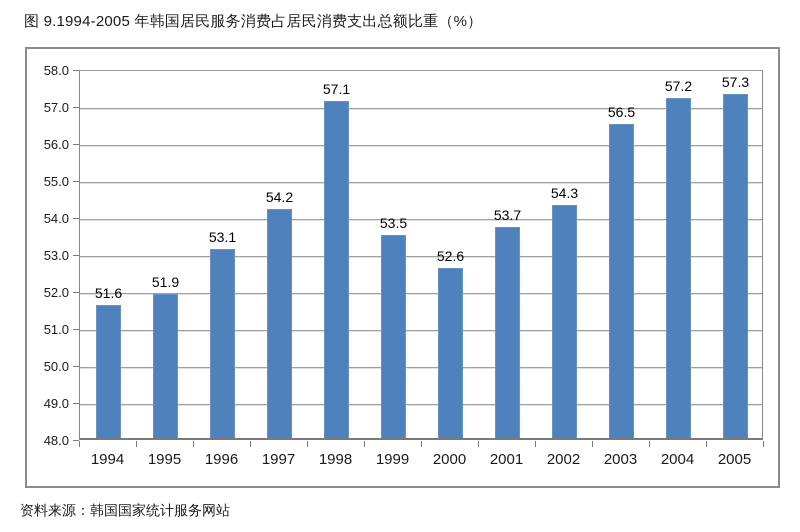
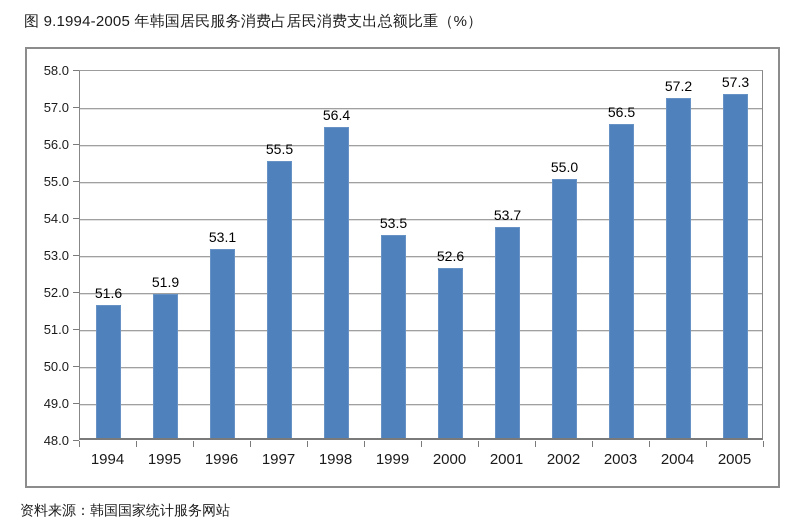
1997: 54.2 -> 55.5
1998: 57.1 -> 56.4
2002: 54.3 -> 55.0
